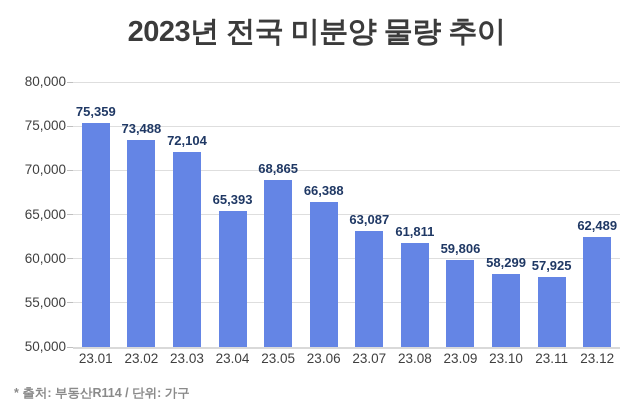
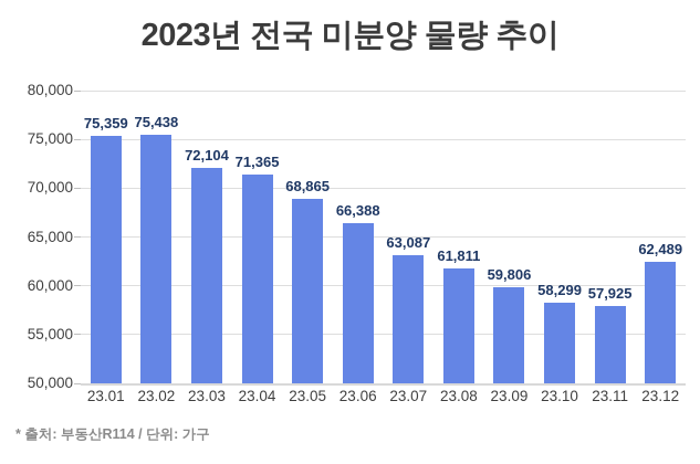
23.02: 73,488 -> 75,438
23.04: 65,393 -> 71,365
